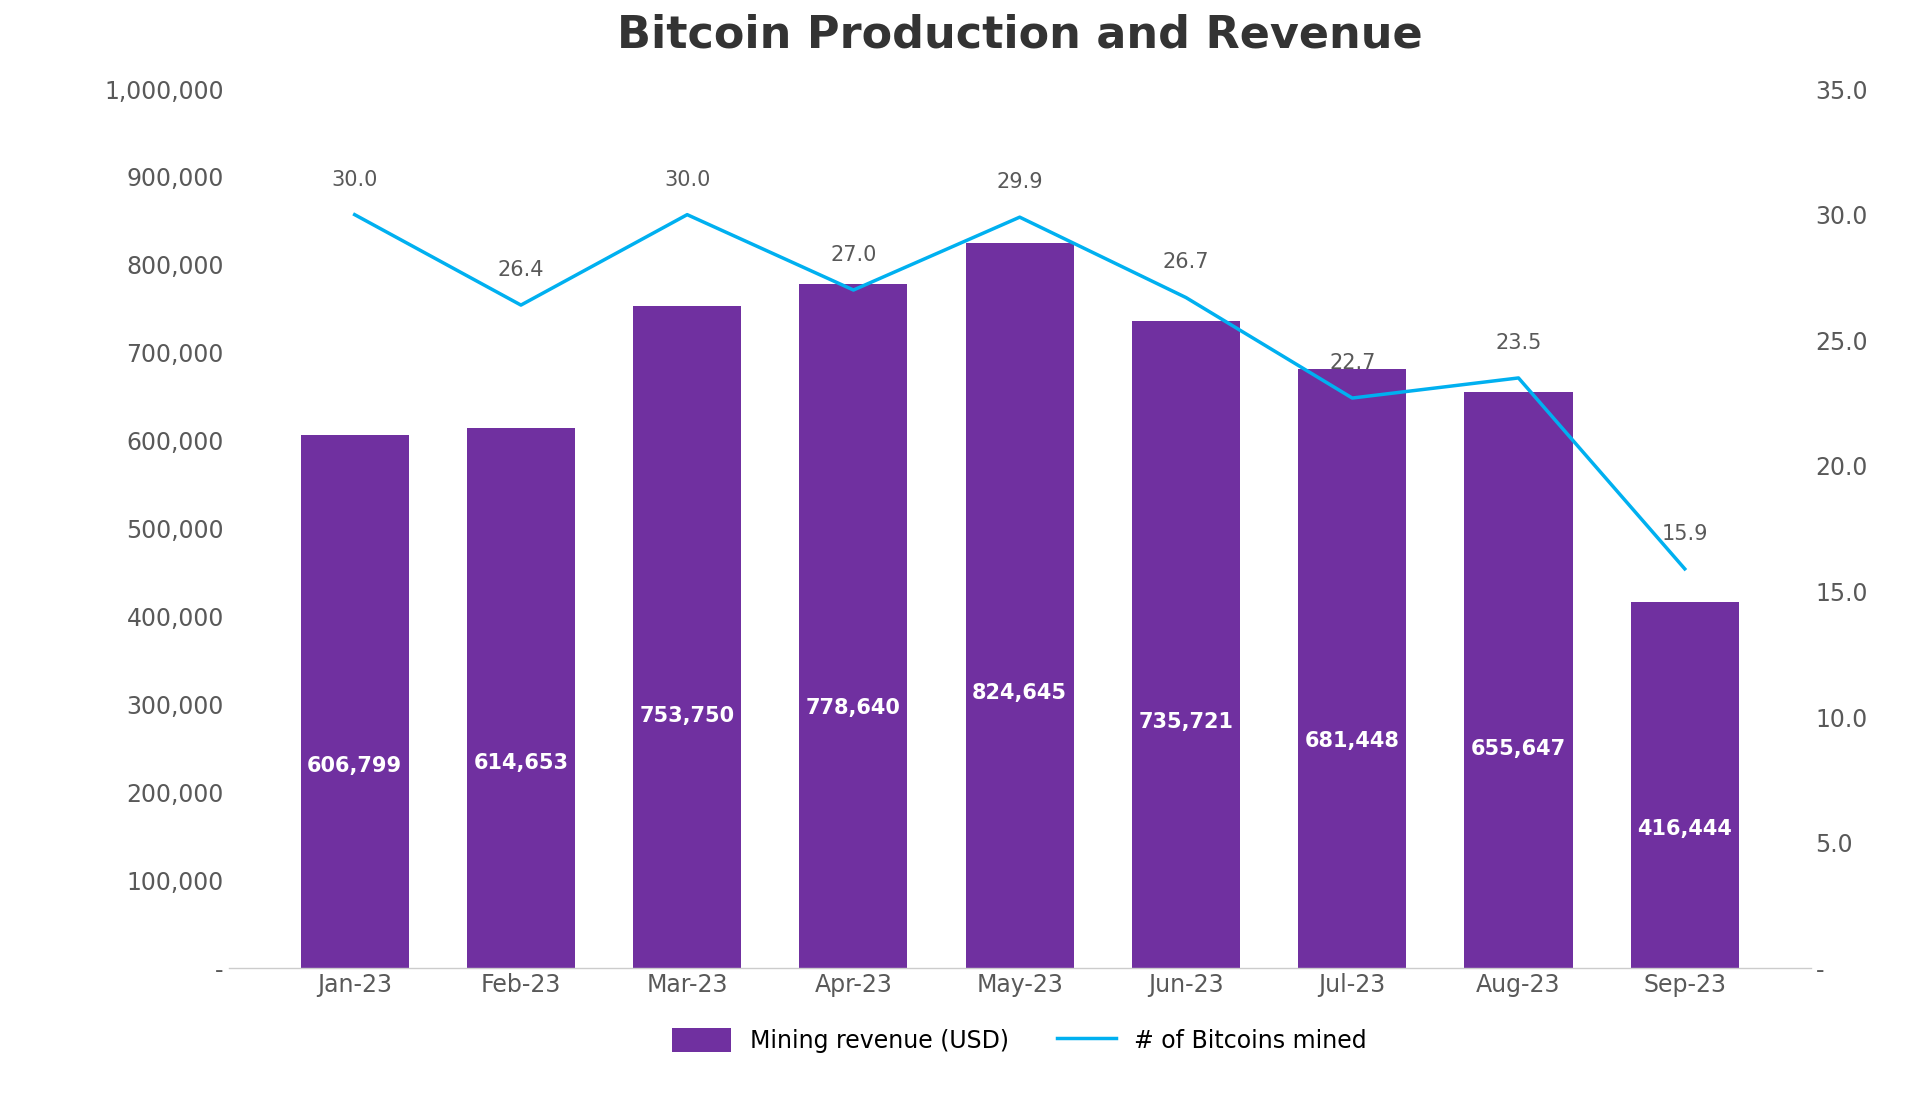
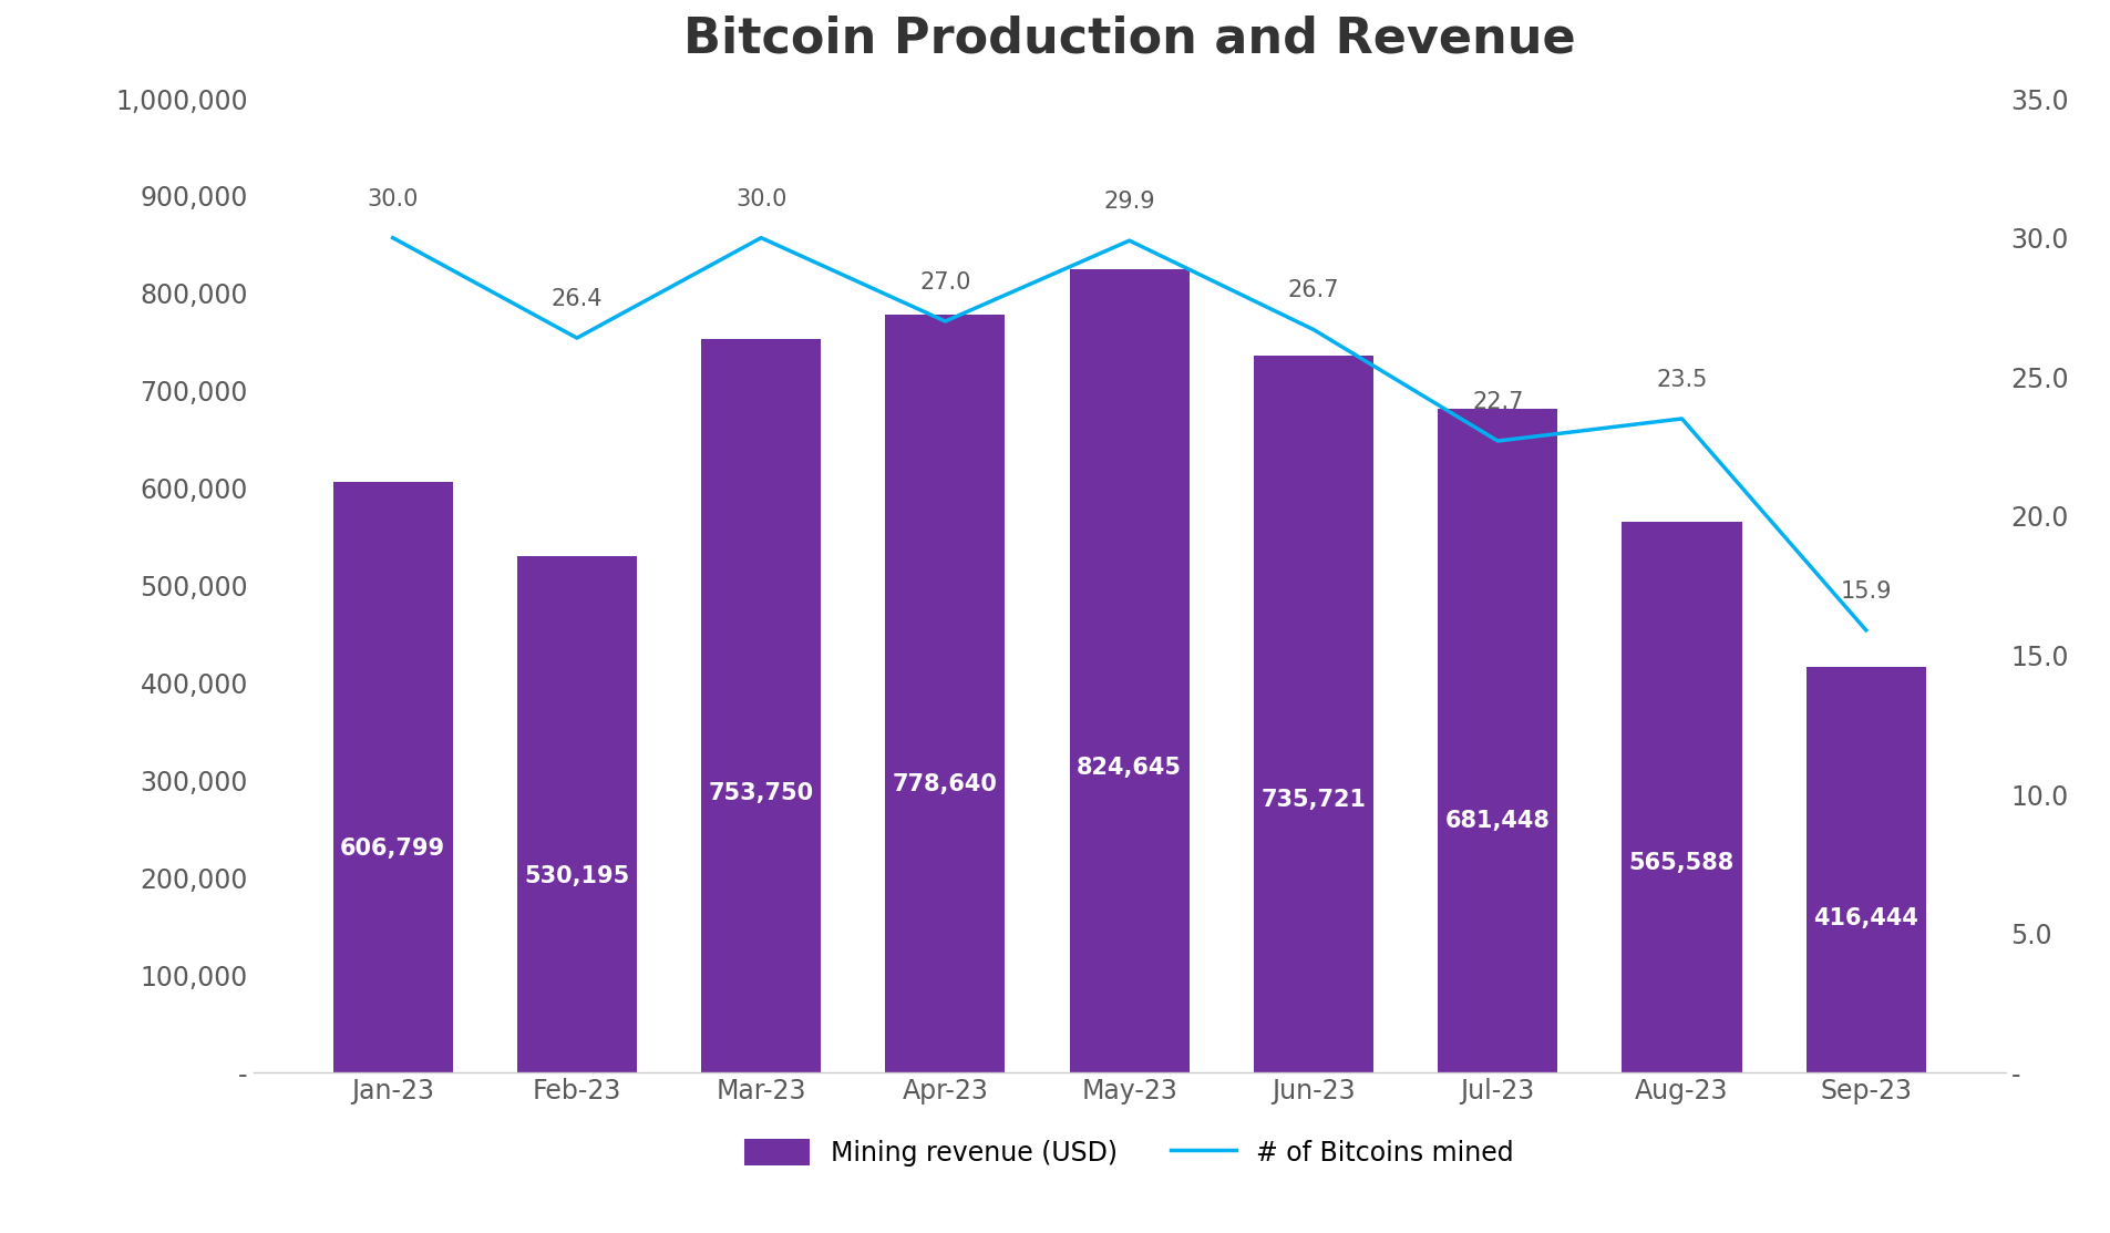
Mining revenue (USD)/Feb-23: 614,653 -> 530,195
Mining revenue (USD)/Aug-23: 655,647 -> 565,588
